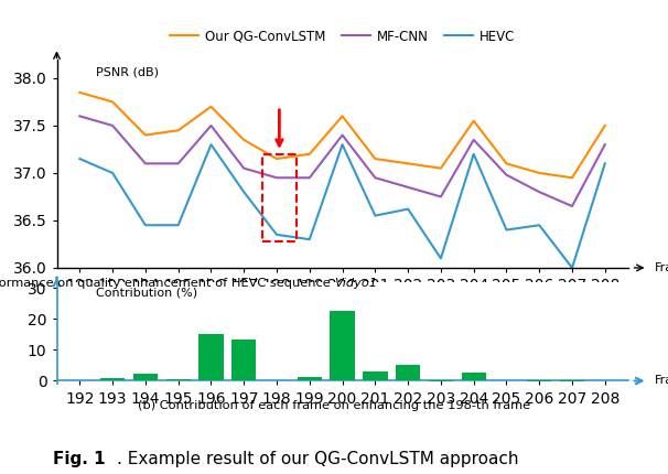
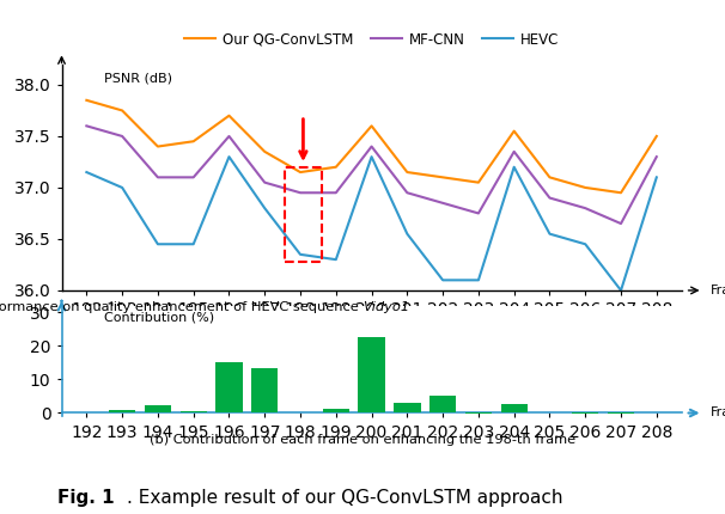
HEVC/202: 36.62 -> 36.10
MF-CNN/205: 36.98 -> 36.90
HEVC/205: 36.40 -> 36.55
